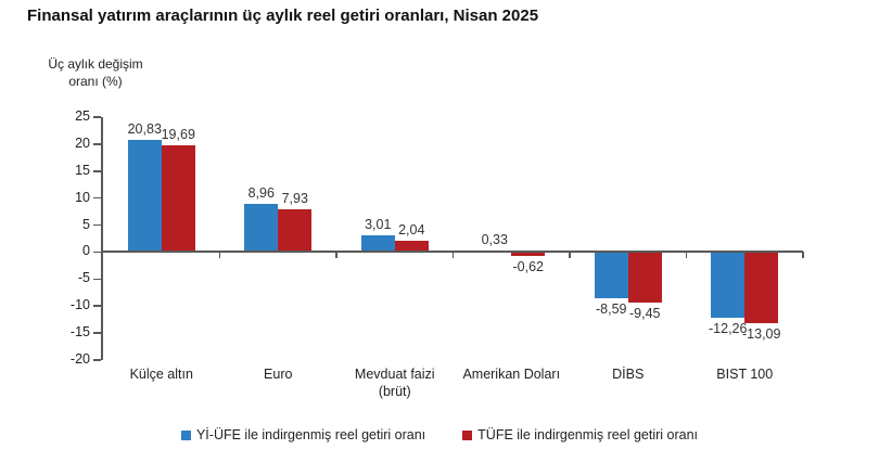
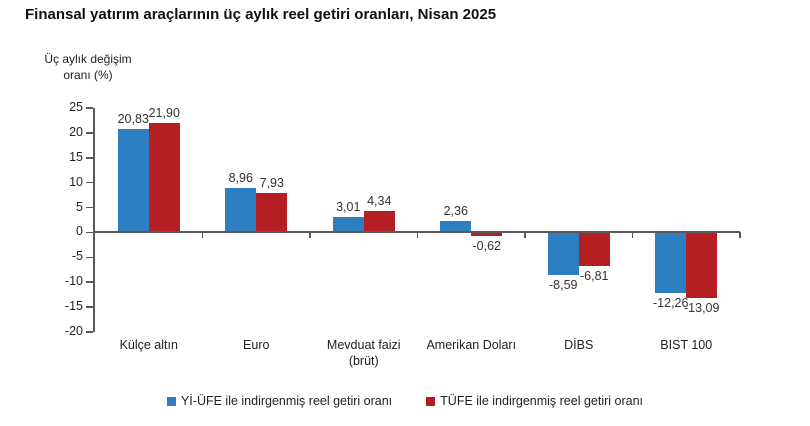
TÜFE ile indirgenmiş reel getiri oranı/Külçe altın: 19,69 -> 21,90
TÜFE ile indirgenmiş reel getiri oranı/Mevduat faizi (brüt): 2,04 -> 4,34
Yİ-ÜFE ile indirgenmiş reel getiri oranı/Amerikan Doları: 0,33 -> 2,36
TÜFE ile indirgenmiş reel getiri oranı/DİBS: -9,45 -> -6,81
